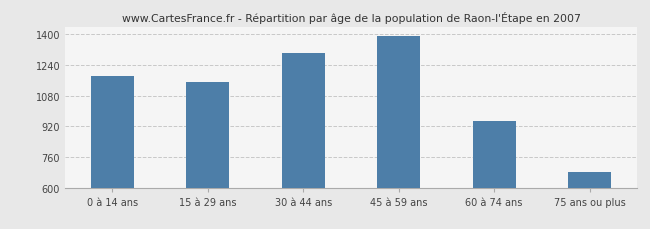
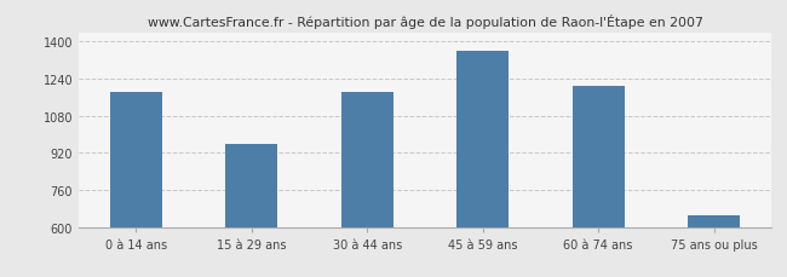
15 à 29 ans: 1150 -> 960
30 à 44 ans: 1300 -> 1180
45 à 59 ans: 1390 -> 1360
60 à 74 ans: 950 -> 1210
75 ans ou plus: 680 -> 650
